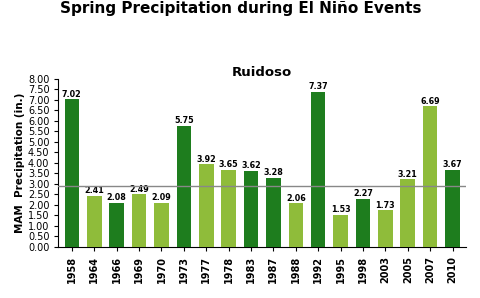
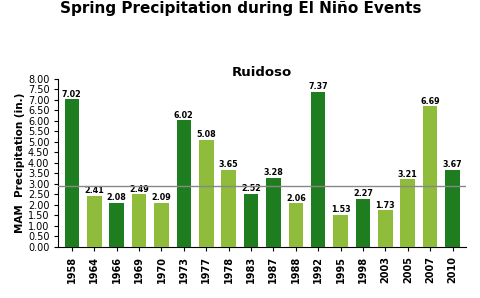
1973: 5.75 -> 6.02
1977: 3.92 -> 5.08
1983: 3.62 -> 2.52
